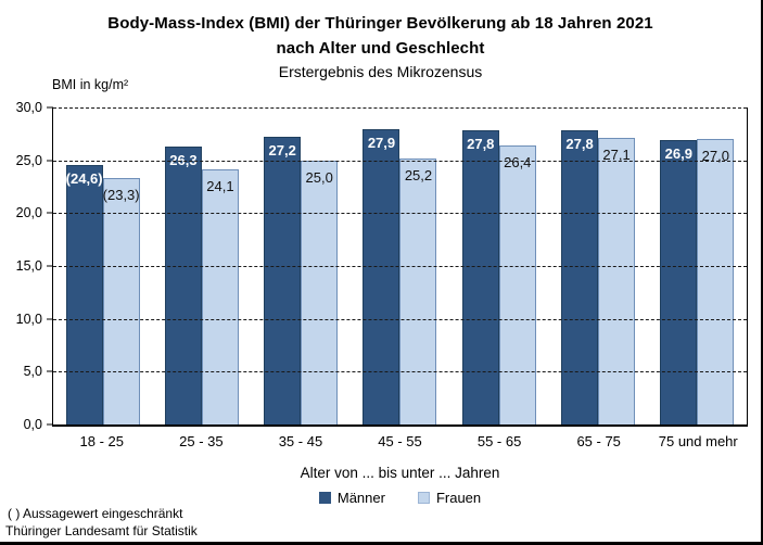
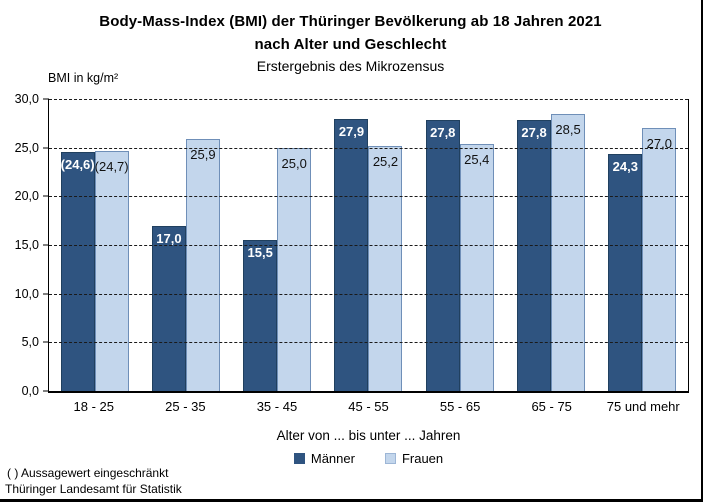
Frauen/18 - 25: 23,3 -> 24,7
Männer/25 - 35: 26,3 -> 17,0
Frauen/25 - 35: 24,1 -> 25,9
Männer/35 - 45: 27,2 -> 15,5
Frauen/55 - 65: 26,4 -> 25,4
Frauen/65 - 75: 27,1 -> 28,5
Männer/75 und mehr: 26,9 -> 24,3
